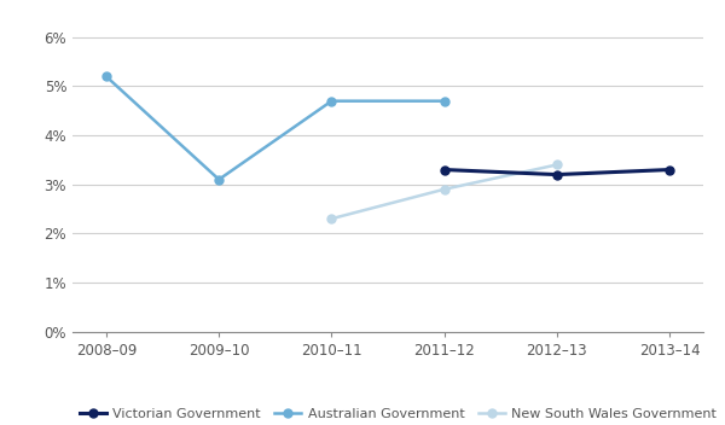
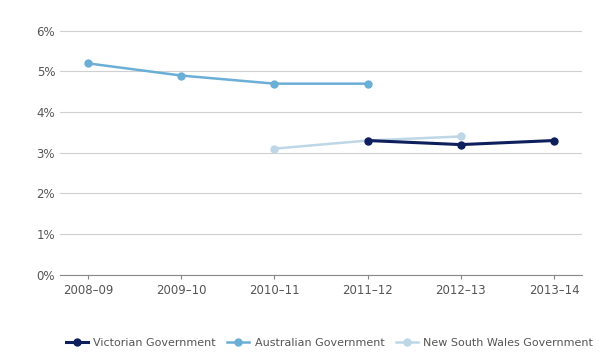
Australian Government/2009–10: 3.1% -> 4.9%
New South Wales Government/2010–11: 2.3% -> 3.1%
New South Wales Government/2011–12: 2.9% -> 3.3%
